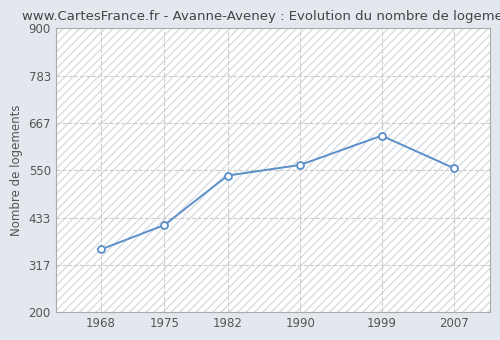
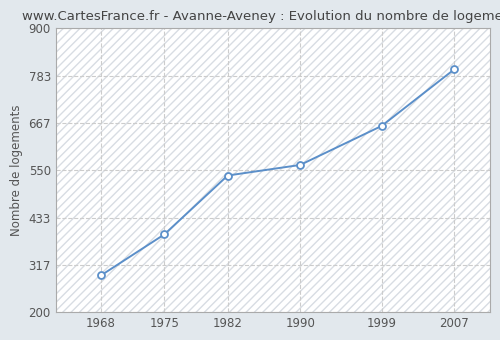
1968: 355 -> 291
1975: 415 -> 392
1999: 635 -> 659
2007: 555 -> 798
